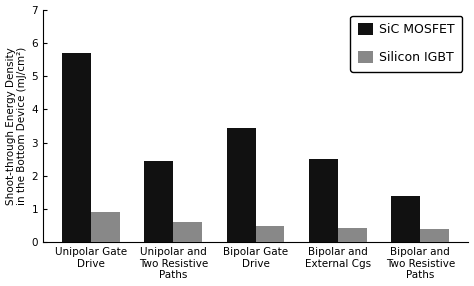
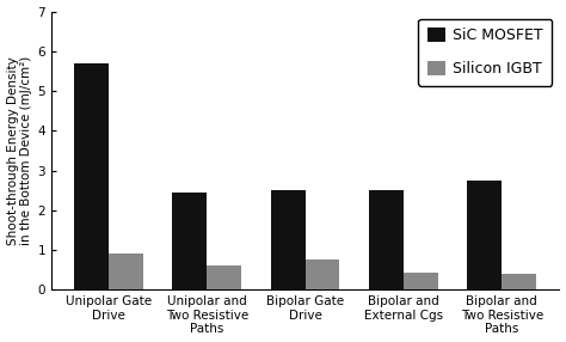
SiC MOSFET/Bipolar Gate Drive: 3.45 -> 2.50
Silicon IGBT/Bipolar Gate Drive: 0.50 -> 0.75
SiC MOSFET/Bipolar and Two Resistive Paths: 1.40 -> 2.75
